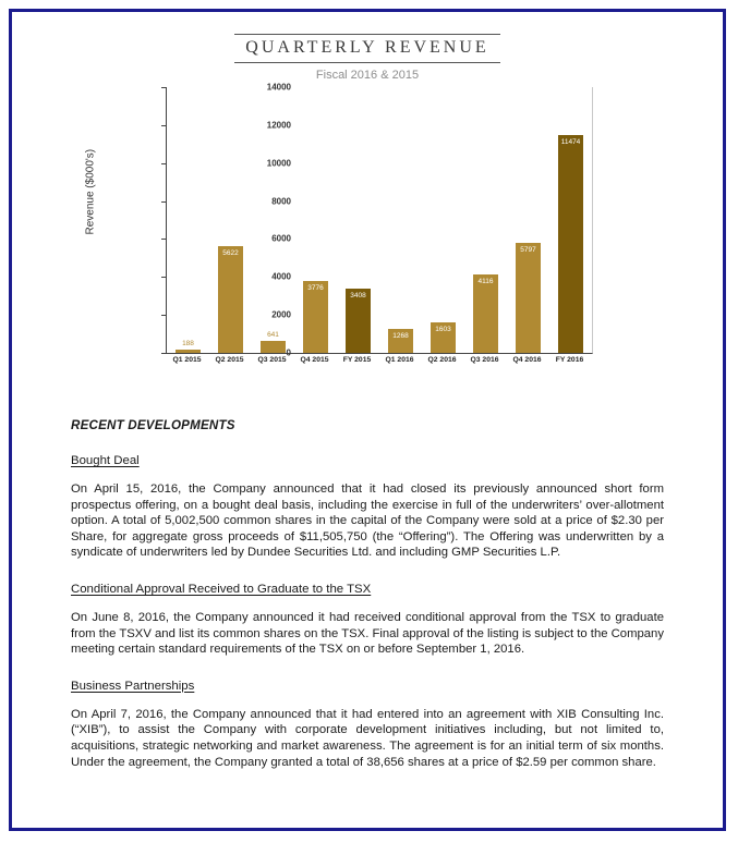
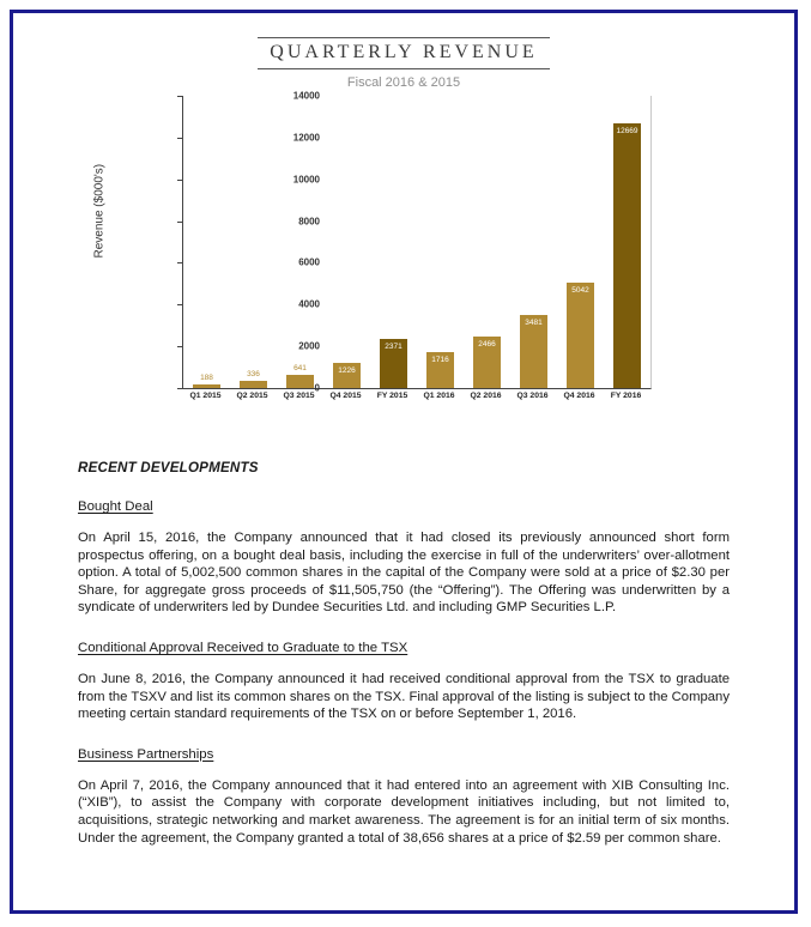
Q2 2015: 5622 -> 336
Q4 2015: 3776 -> 1226
FY 2015: 3408 -> 2371
Q1 2016: 1268 -> 1716
Q2 2016: 1603 -> 2466
Q3 2016: 4116 -> 3481
Q4 2016: 5797 -> 5042
FY 2016: 11474 -> 12669
